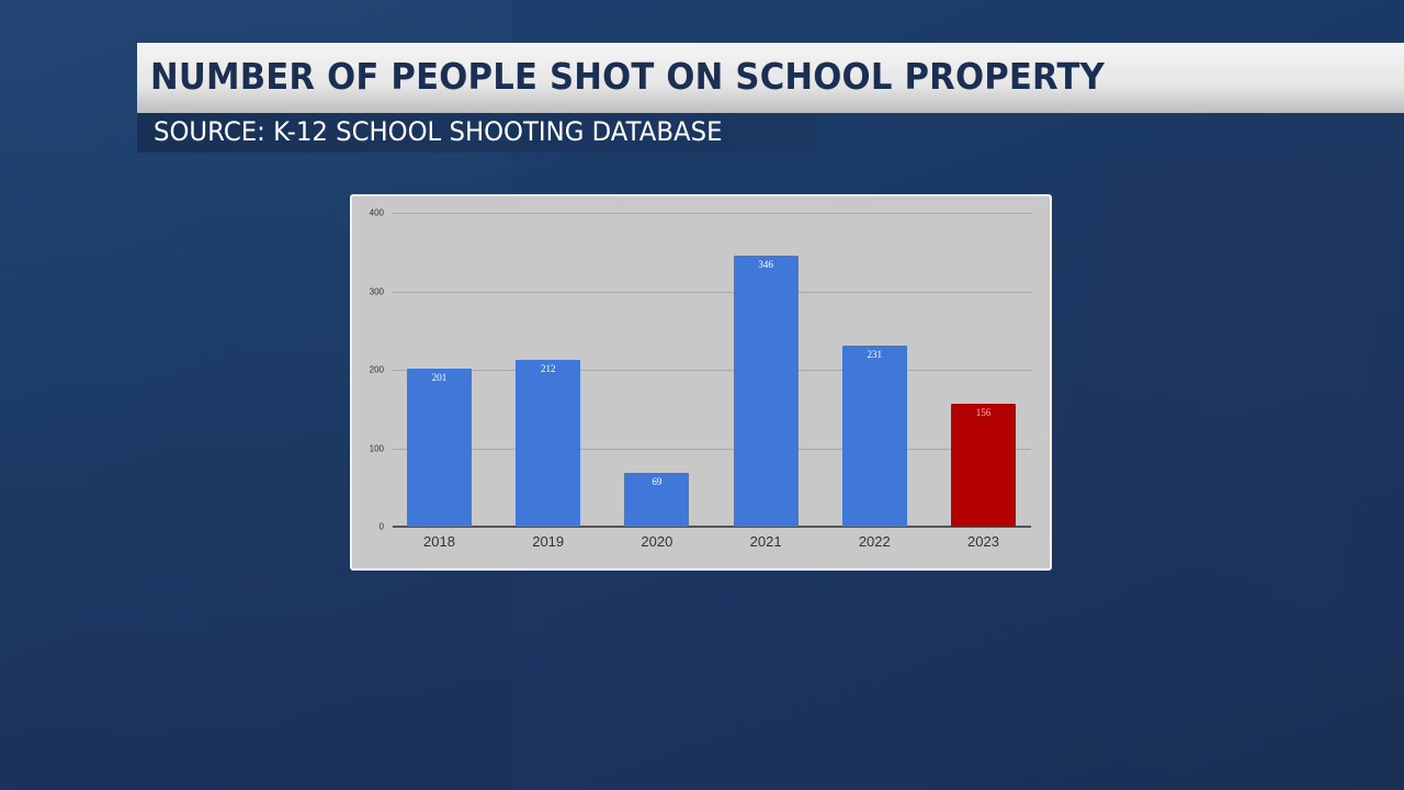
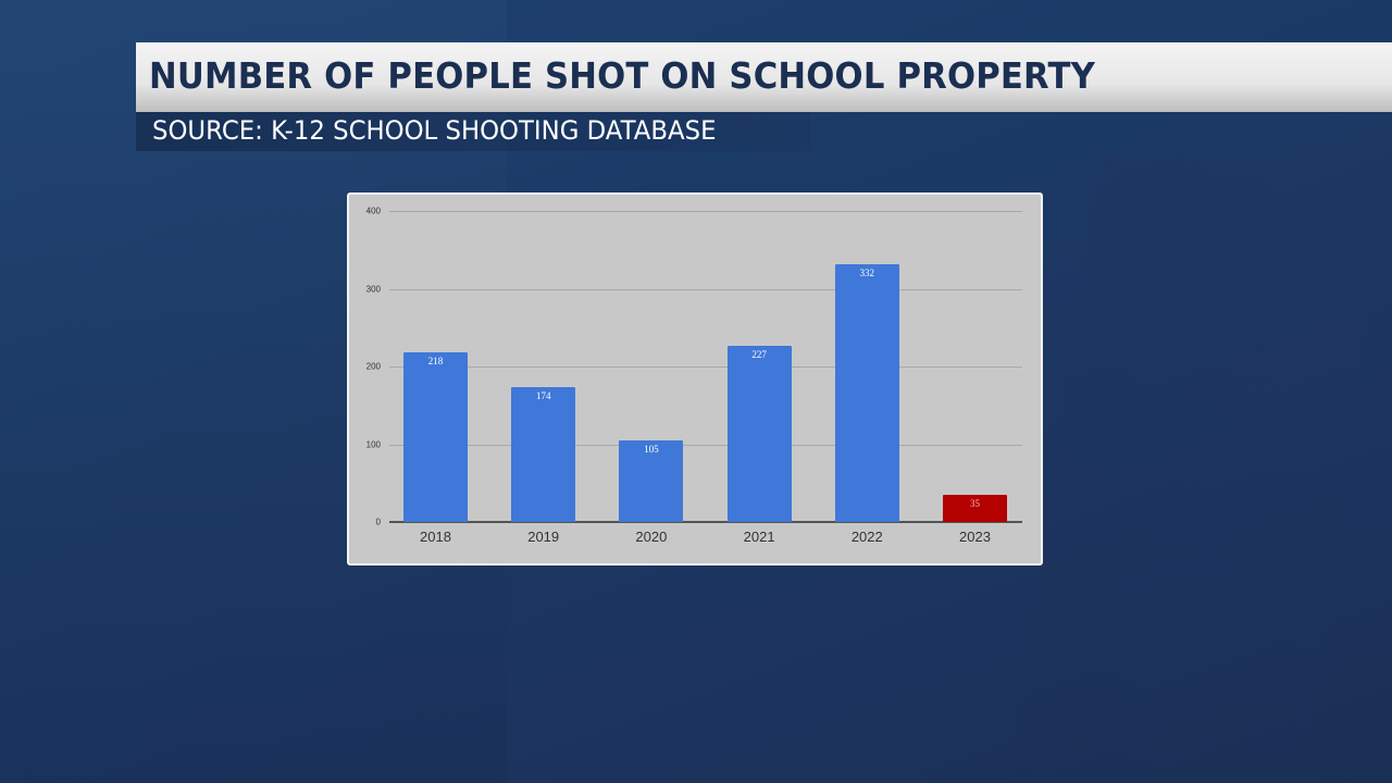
2018: 201 -> 218
2019: 212 -> 174
2020: 69 -> 105
2021: 346 -> 227
2022: 231 -> 332
2023: 156 -> 35
